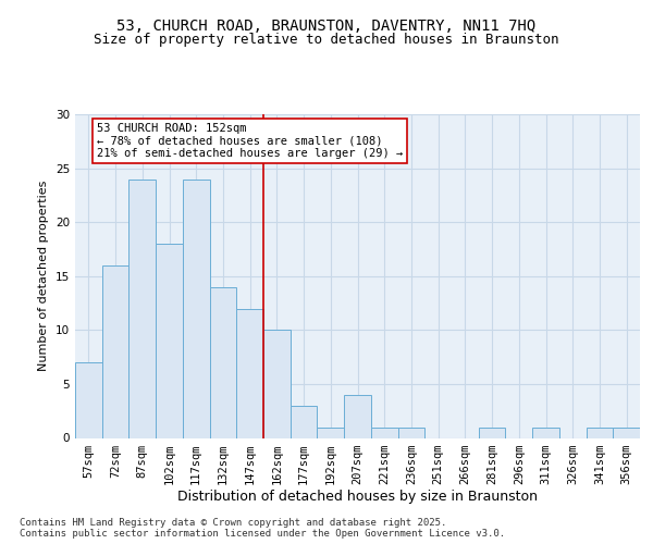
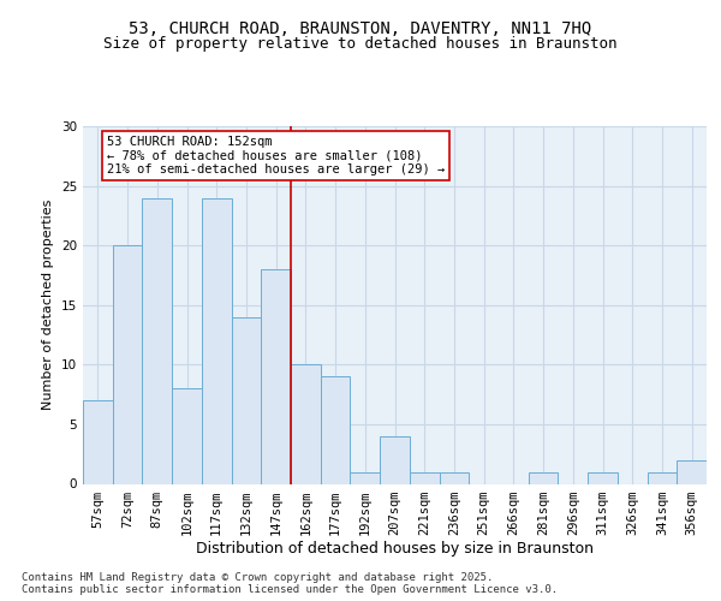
72sqm: 16 -> 20
102sqm: 18 -> 8
147sqm: 12 -> 18
177sqm: 3 -> 9
356sqm: 1 -> 2
